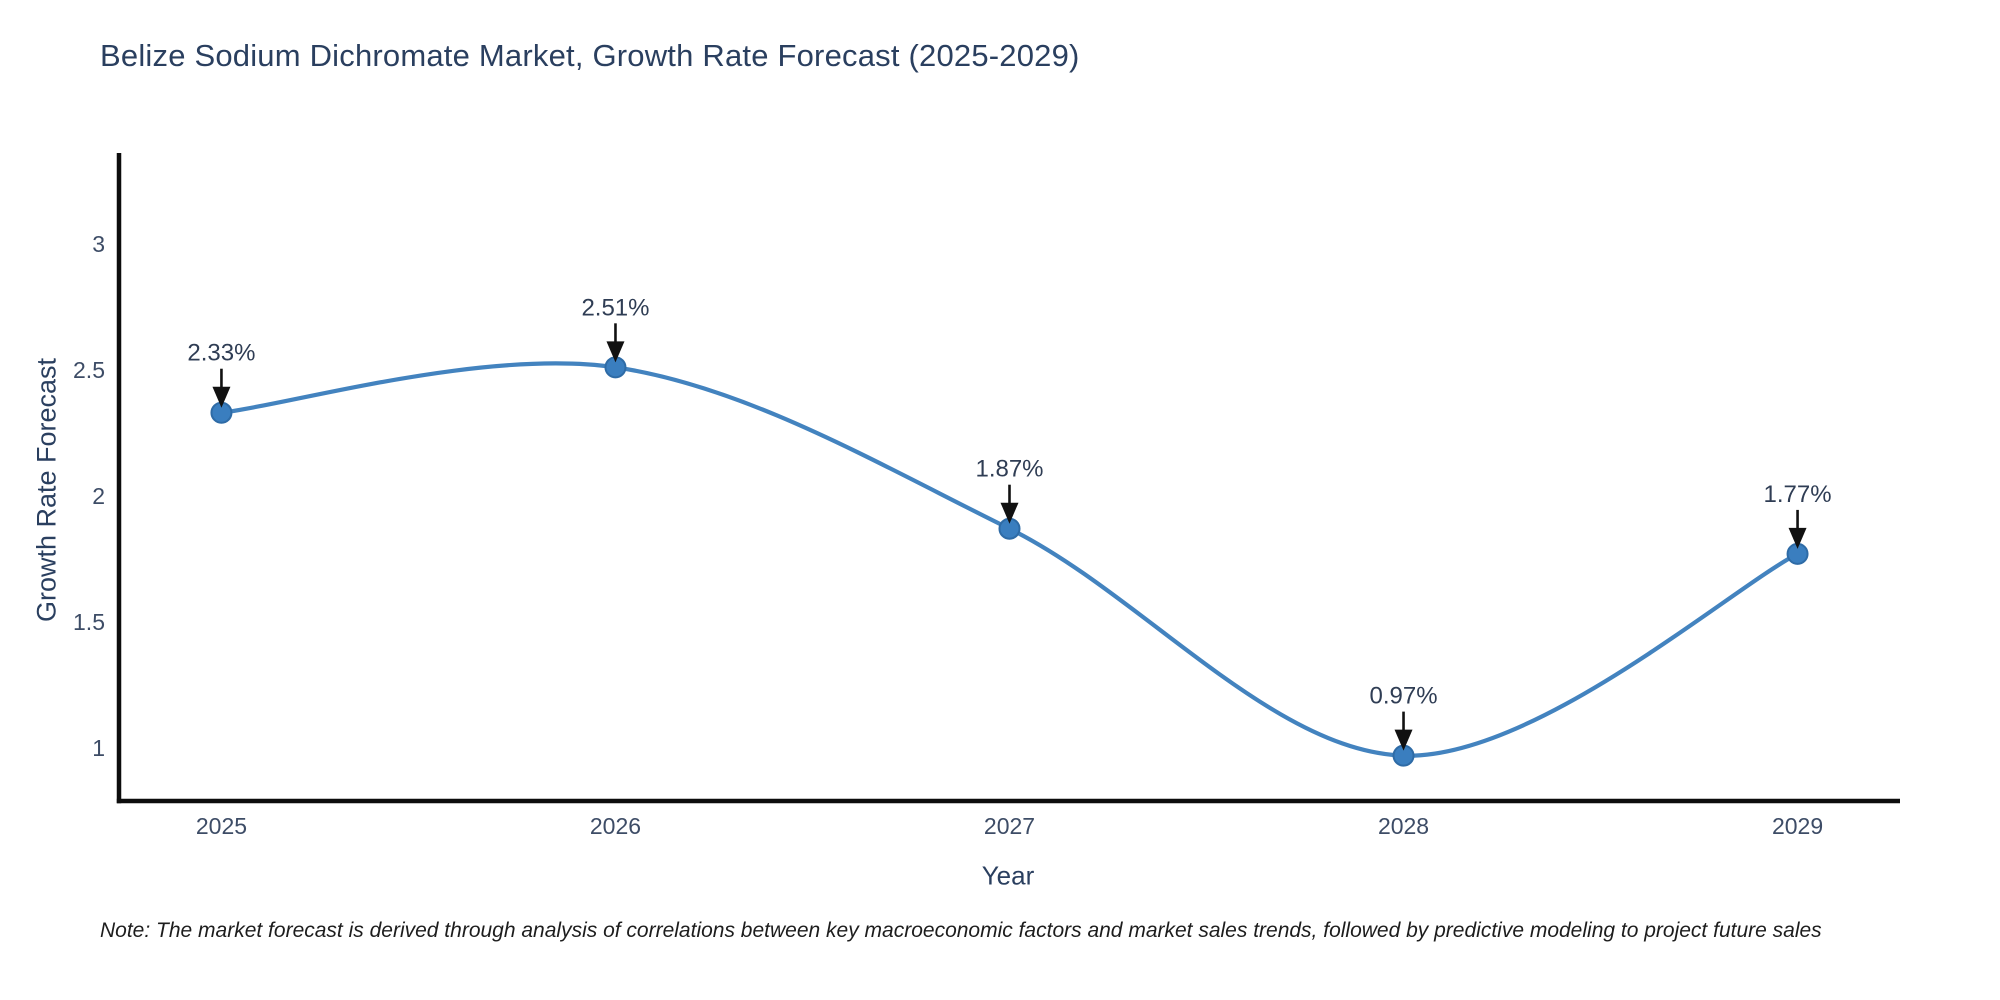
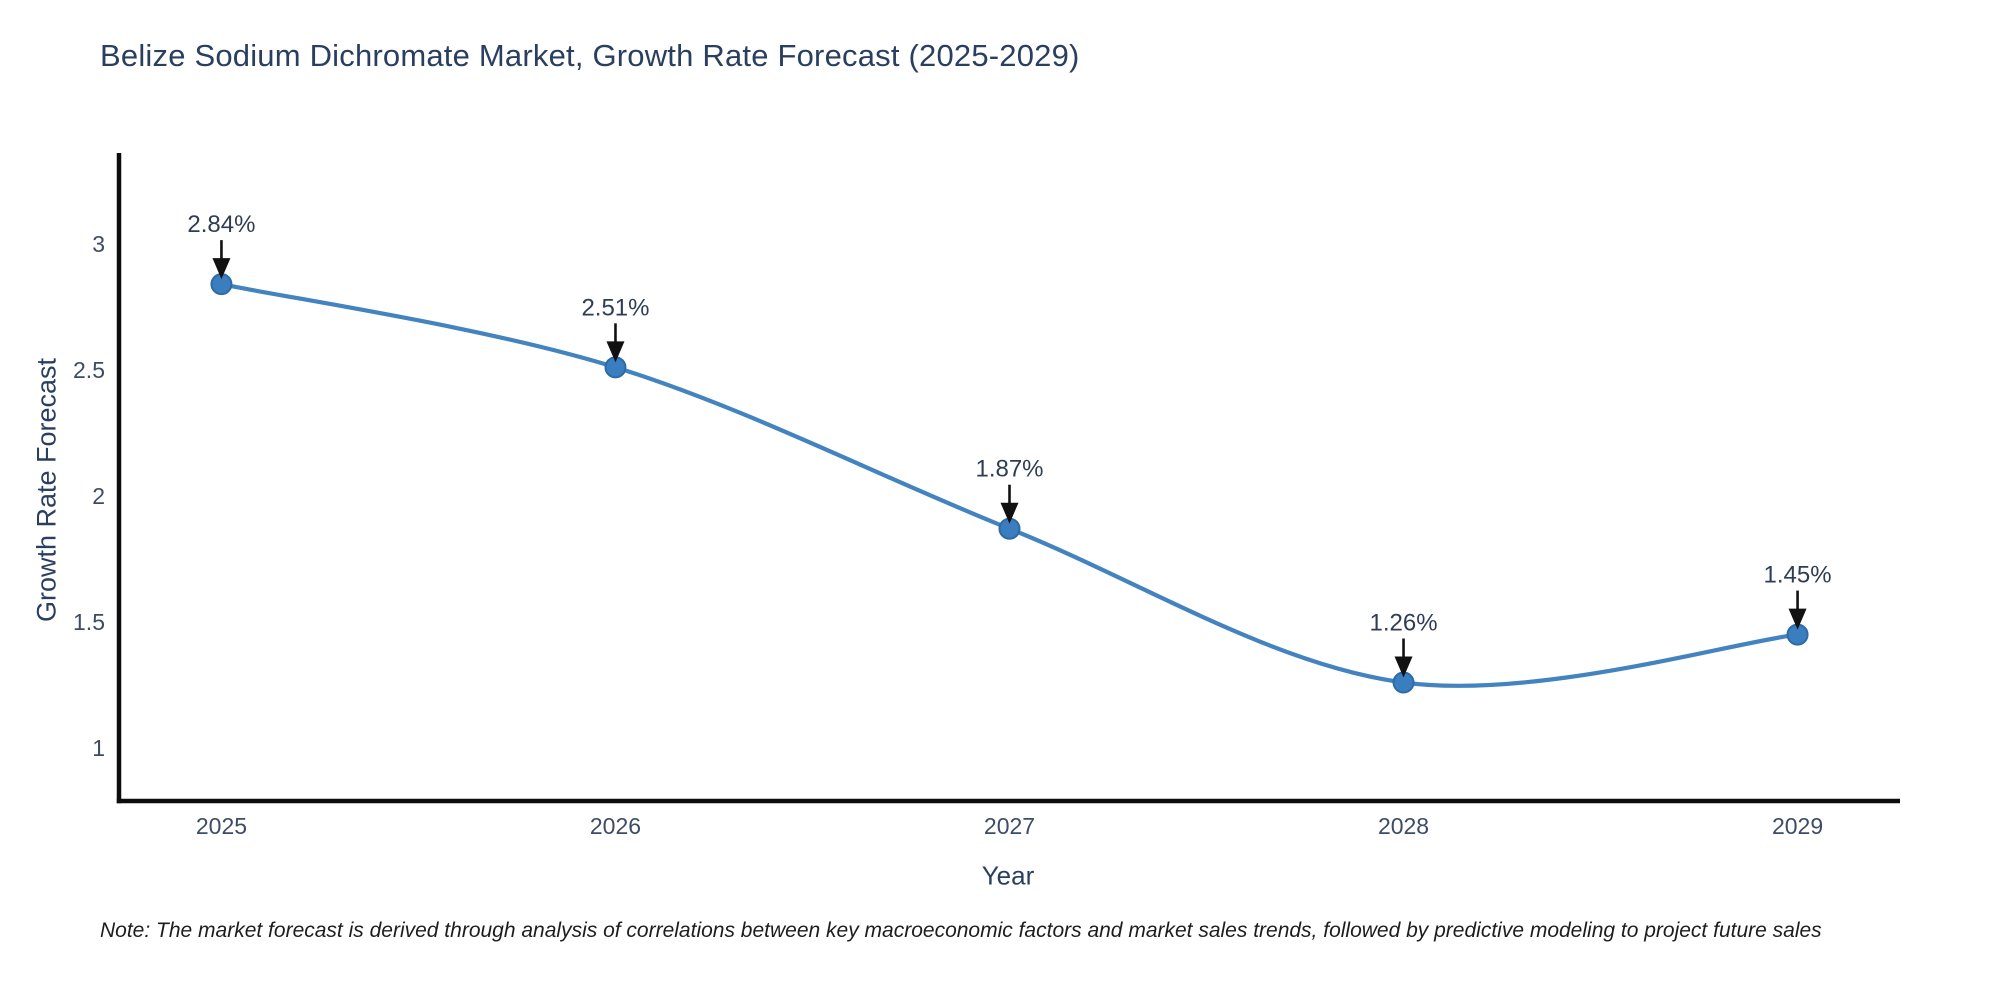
2025: 2.33% -> 2.84%
2028: 0.97% -> 1.26%
2029: 1.77% -> 1.45%
